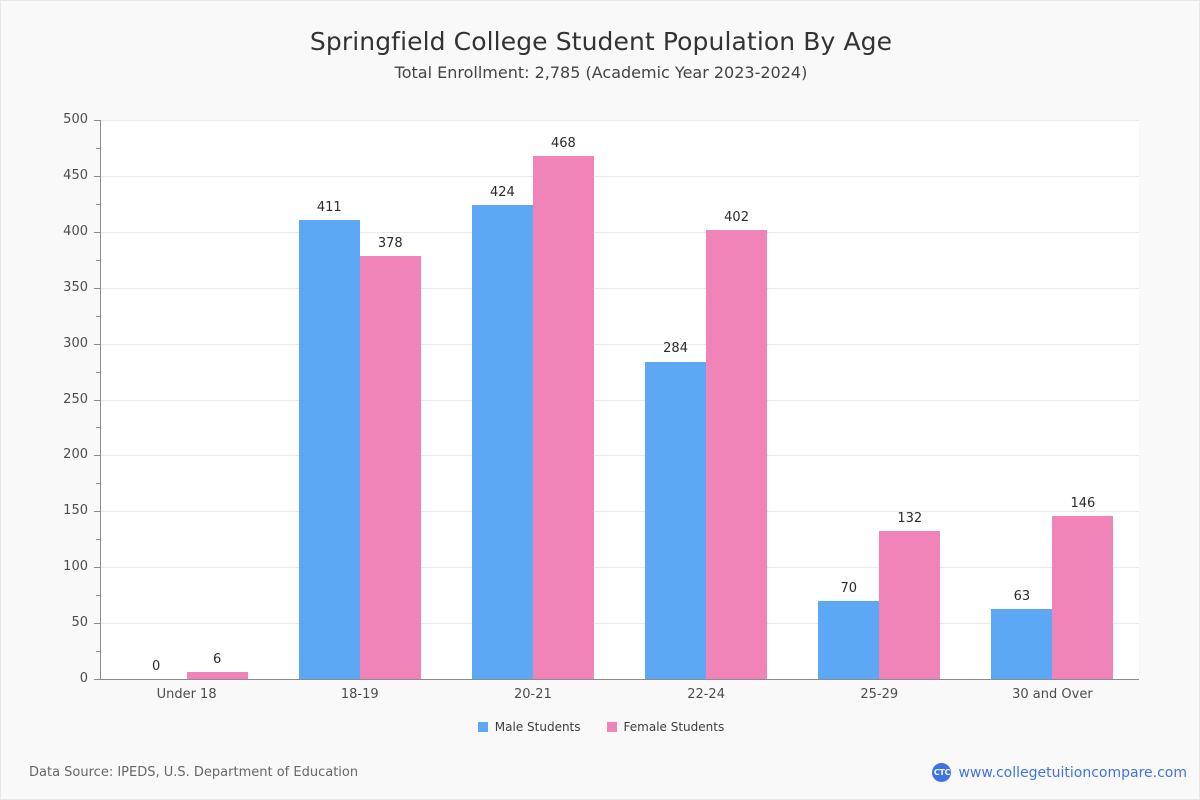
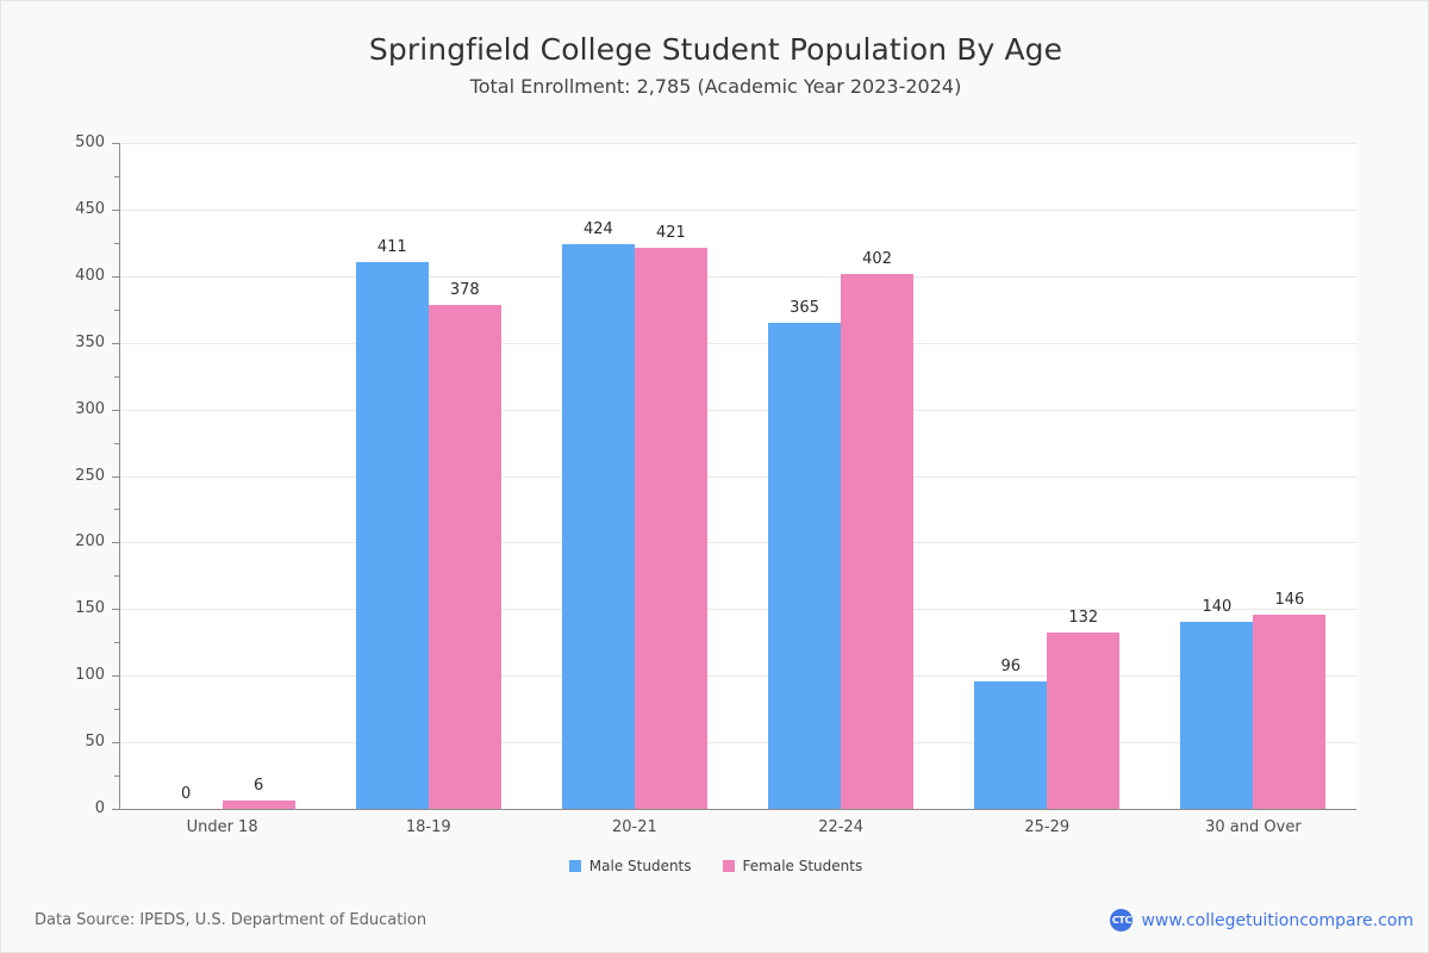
Female Students/20-21: 468 -> 421
Male Students/22-24: 284 -> 365
Male Students/25-29: 70 -> 96
Male Students/30 and Over: 63 -> 140
